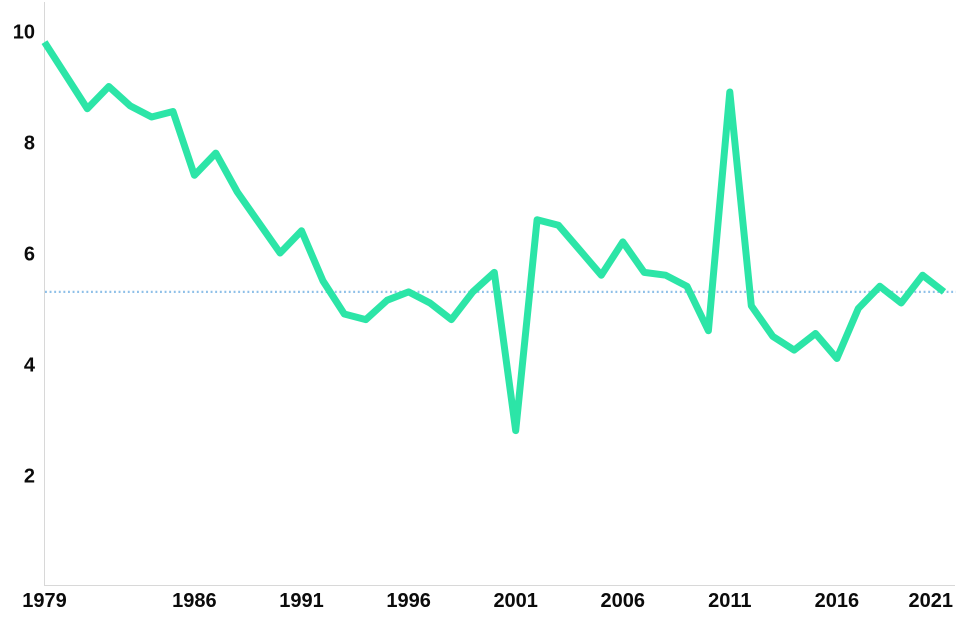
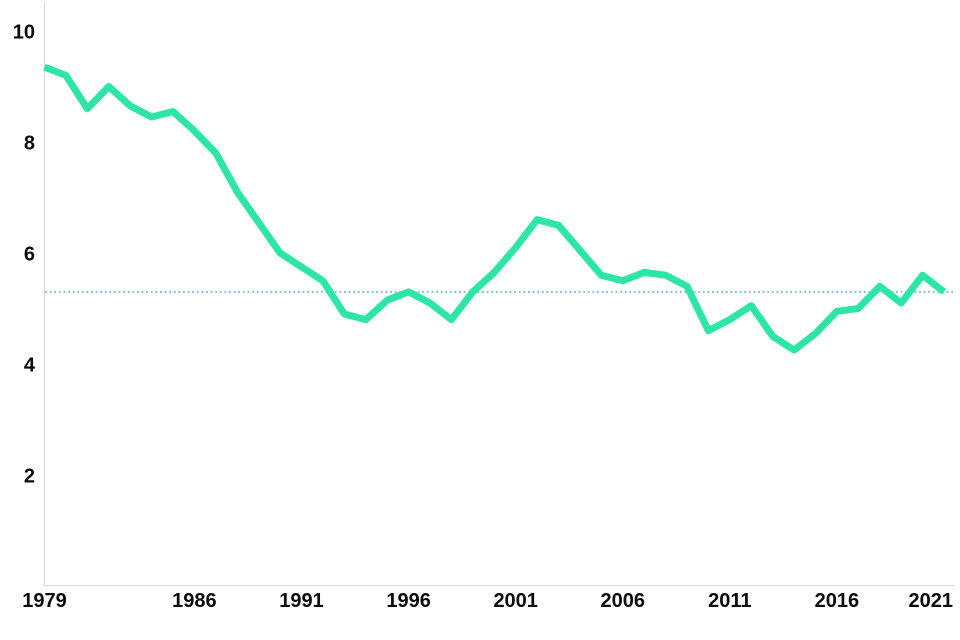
1979: 9.8 -> 9.3
1986: 7.4 -> 8.2
1991: 6.4 -> 5.8
2001: 2.8 -> 6.1
2006: 6.2 -> 5.5
2011: 8.9 -> 4.8
2016: 4.1 -> 5.0
